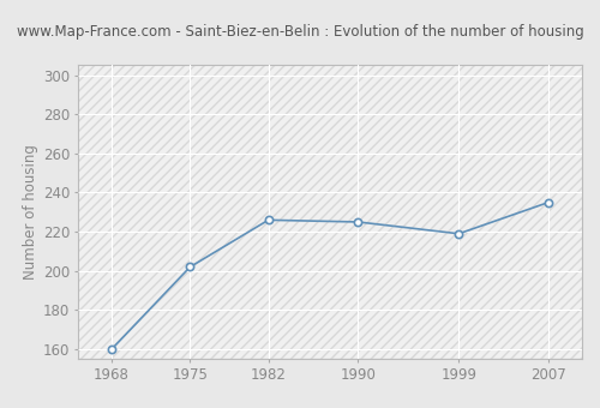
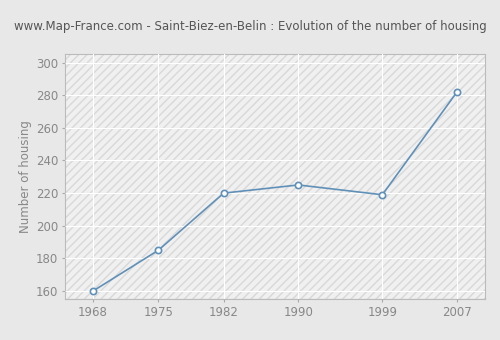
1975: 202 -> 185
1982: 226 -> 220
2007: 235 -> 282
